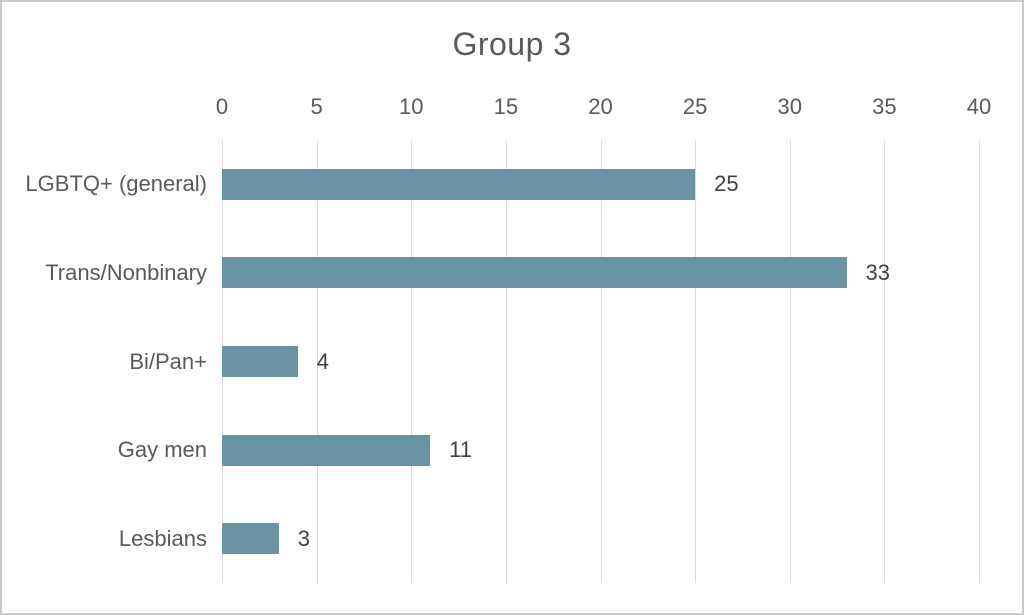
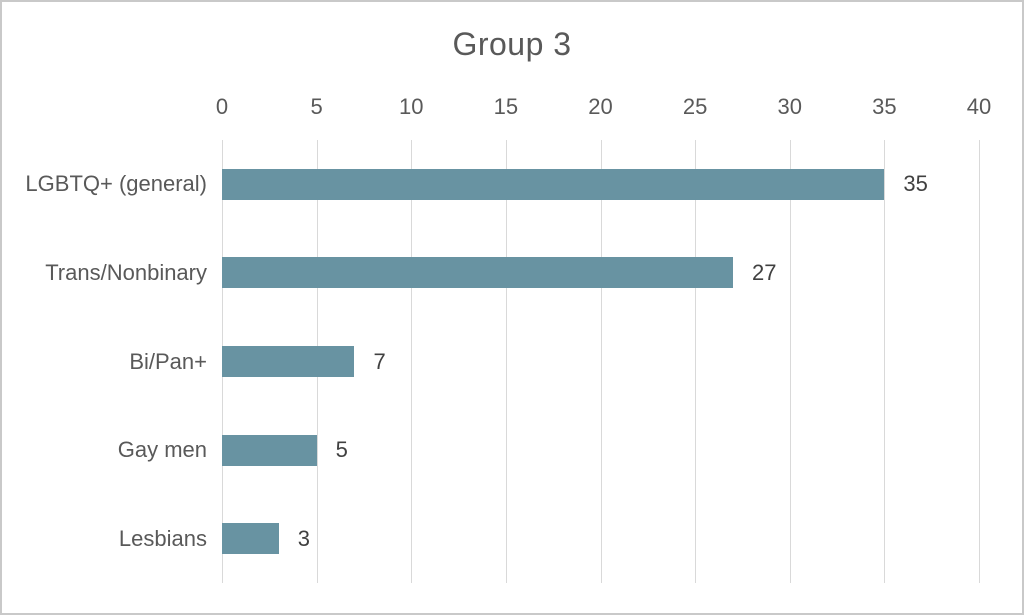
LGBTQ+ (general): 25 -> 35
Trans/Nonbinary: 33 -> 27
Bi/Pan+: 4 -> 7
Gay men: 11 -> 5
